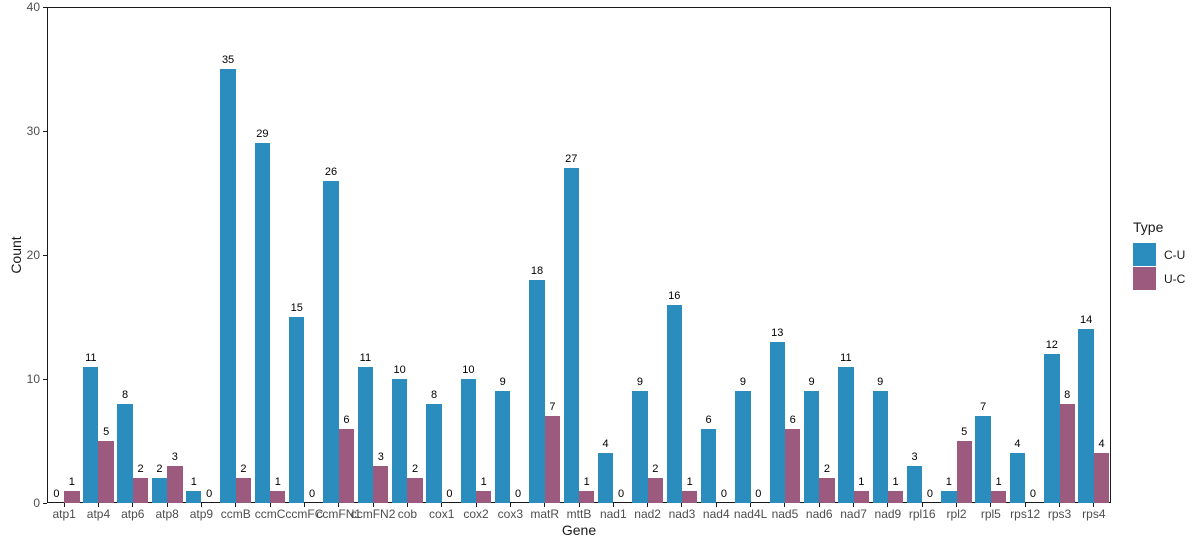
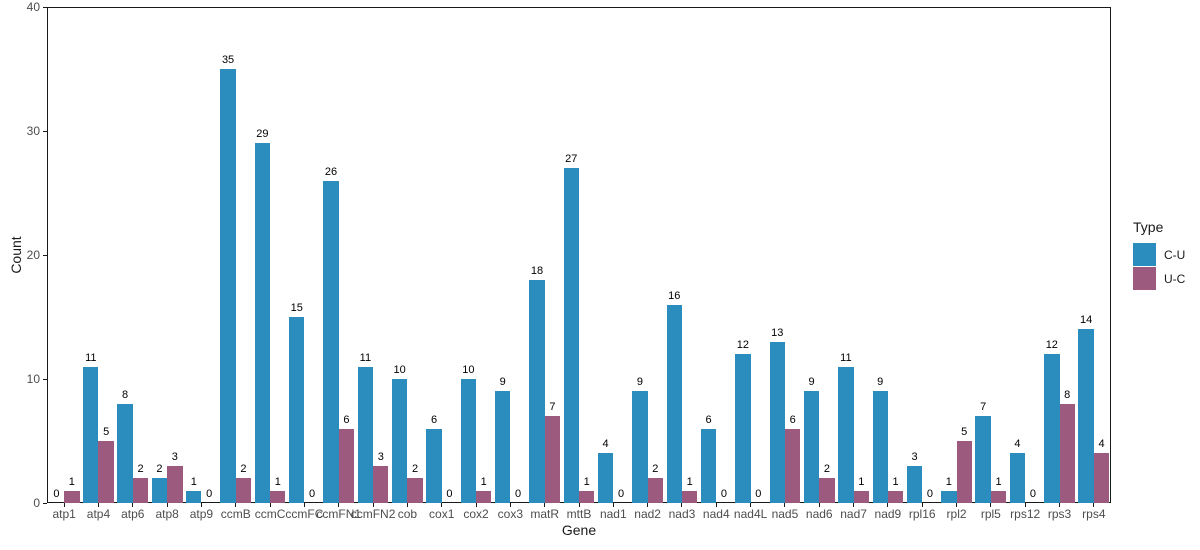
C-U/cox1: 8 -> 6
C-U/nad4L: 9 -> 12
